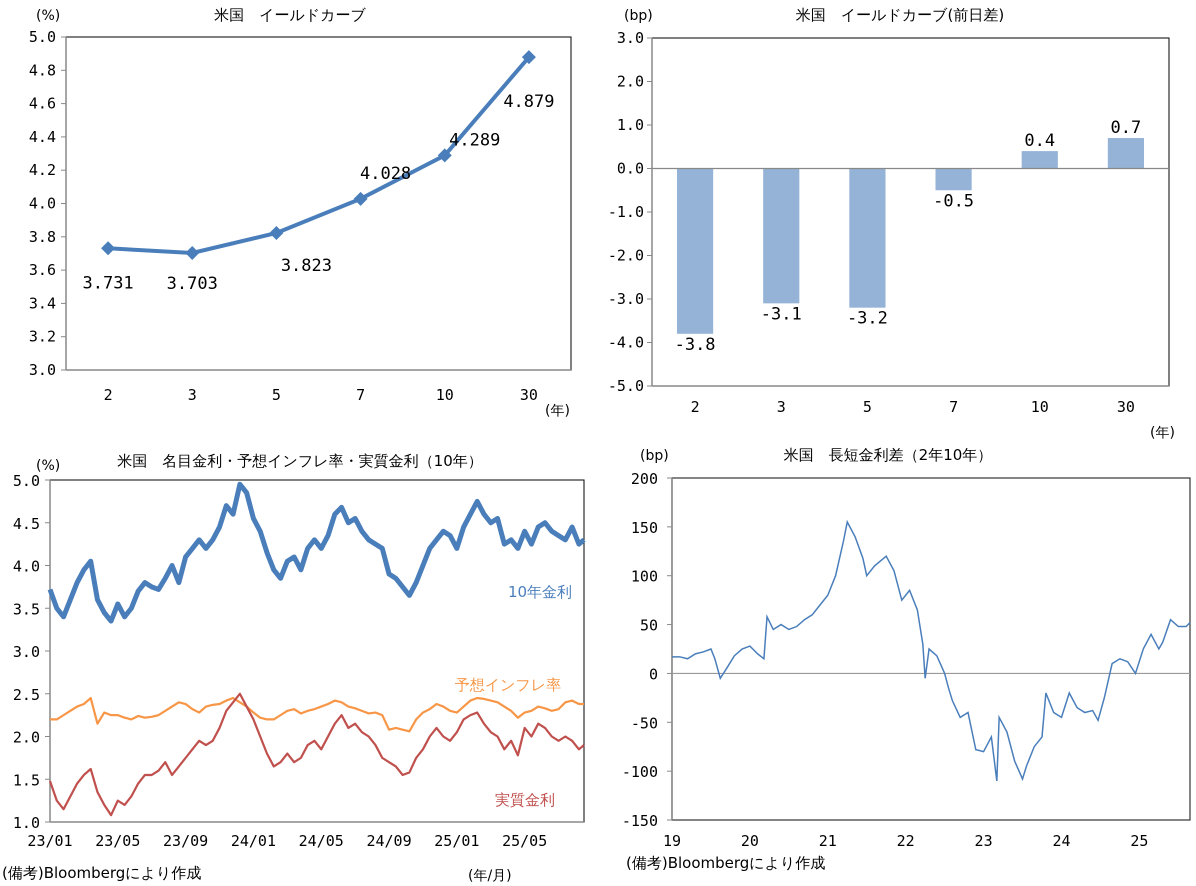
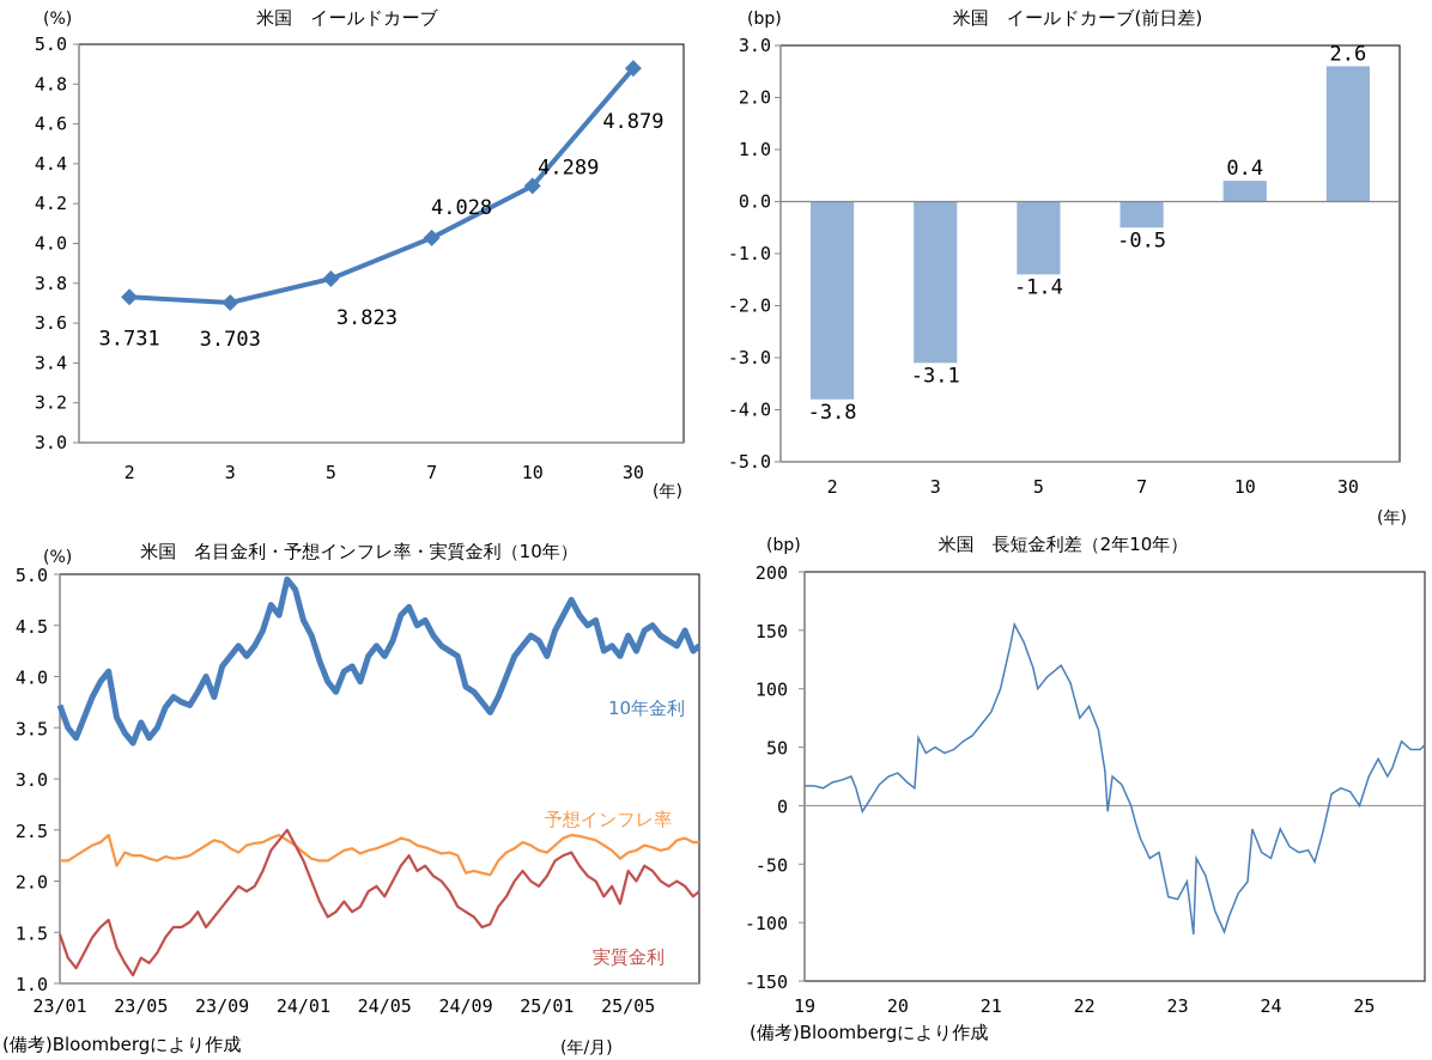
米国 イールドカーブ(前日差)/5: -3.2 -> -1.4
米国 イールドカーブ(前日差)/30: 0.7 -> 2.6
